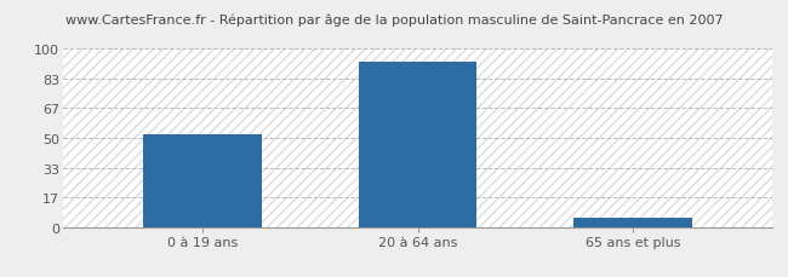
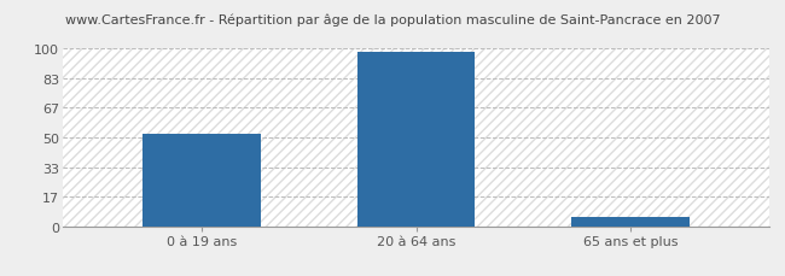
20 à 64 ans: 93 -> 98
